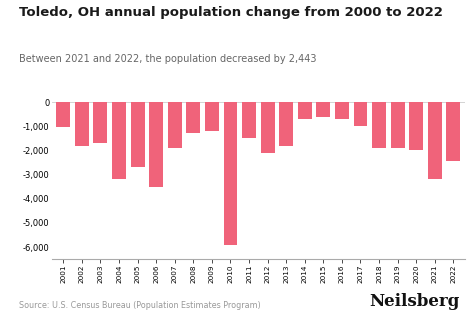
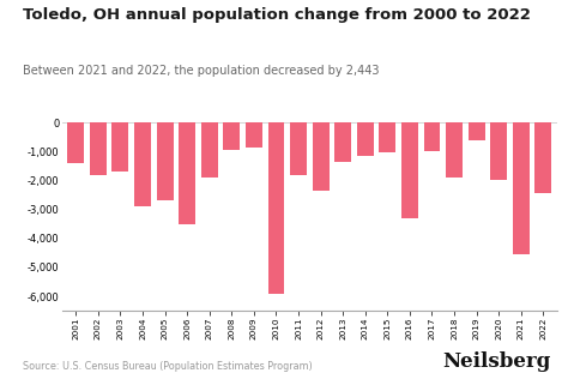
2001: -1,050 -> -1,400
2004: -3,200 -> -2,900
2008: -1,300 -> -950
2009: -1,200 -> -850
2011: -1,500 -> -1,800
2012: -2,100 -> -2,350
2013: -1,800 -> -1,350
2014: -700 -> -1,150
2015: -600 -> -1,050
2016: -700 -> -3,300
2019: -1,900 -> -600
2021: -3,200 -> -4,550
